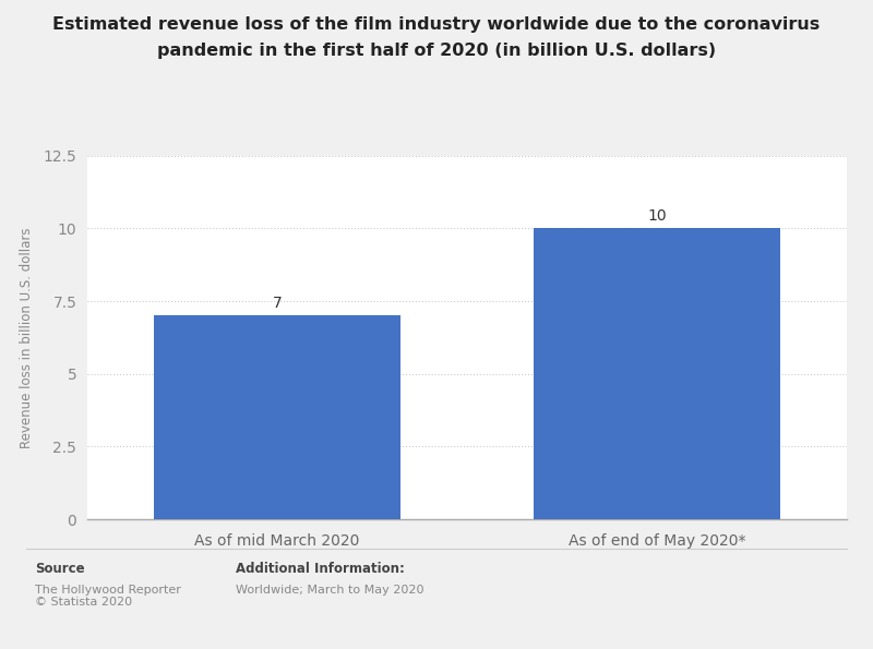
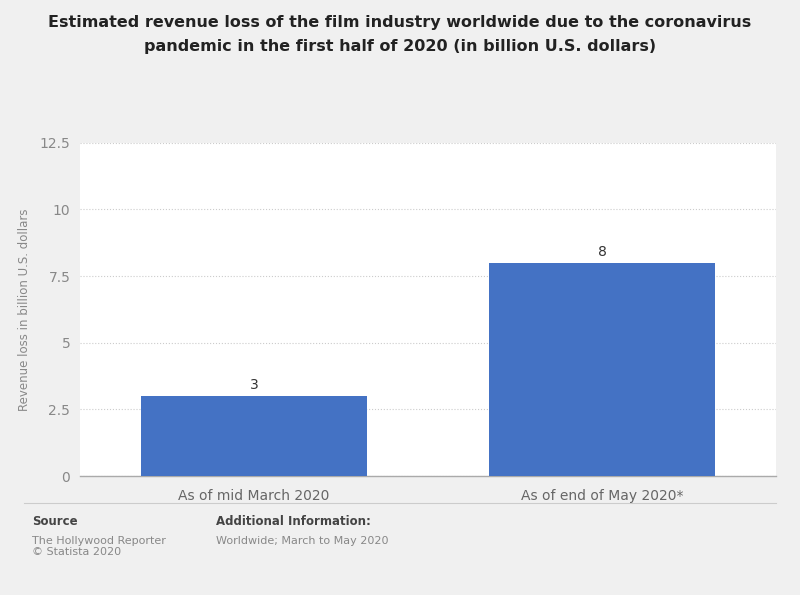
As of mid March 2020: 7 -> 3
As of end of May 2020*: 10 -> 8
